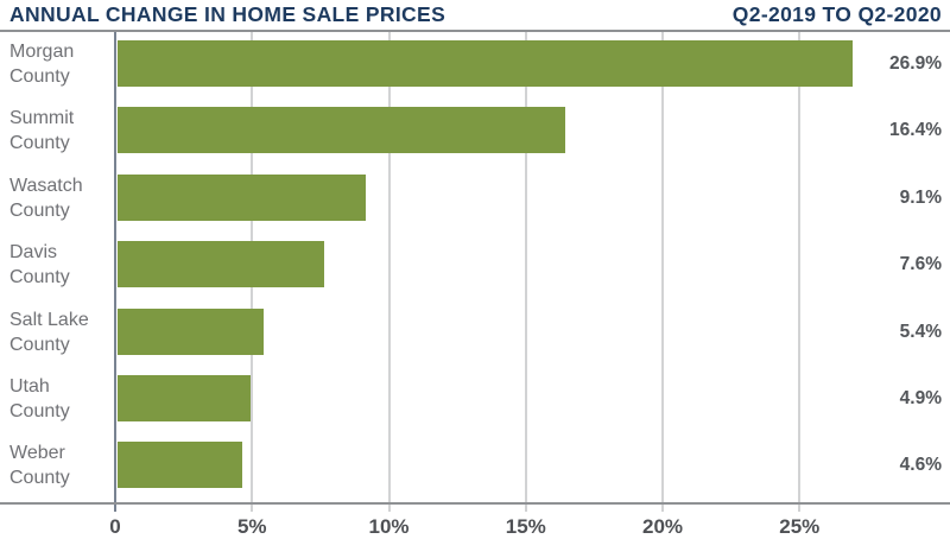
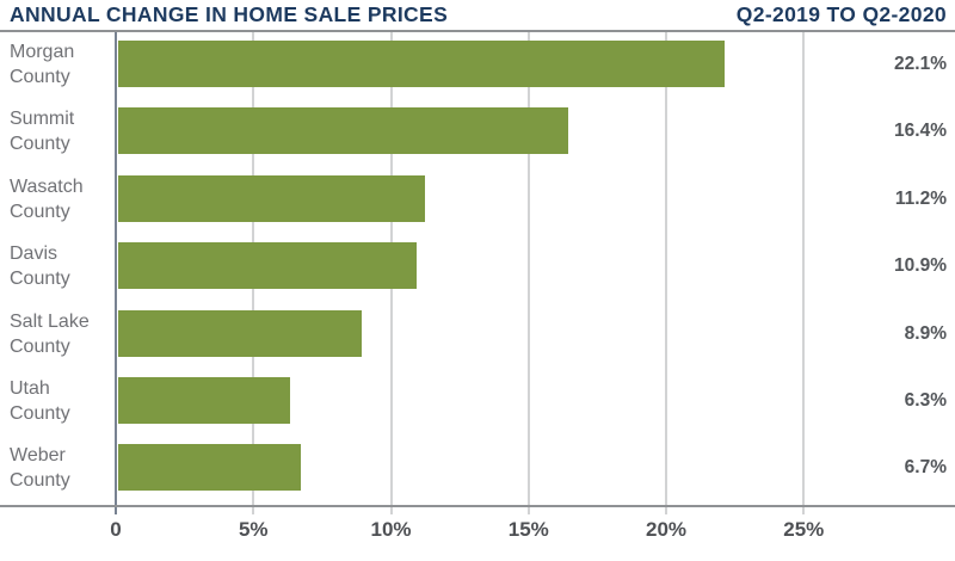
Morgan County: 26.9% -> 22.1%
Wasatch County: 9.1% -> 11.2%
Davis County: 7.6% -> 10.9%
Salt Lake County: 5.4% -> 8.9%
Utah County: 4.9% -> 6.3%
Weber County: 4.6% -> 6.7%
